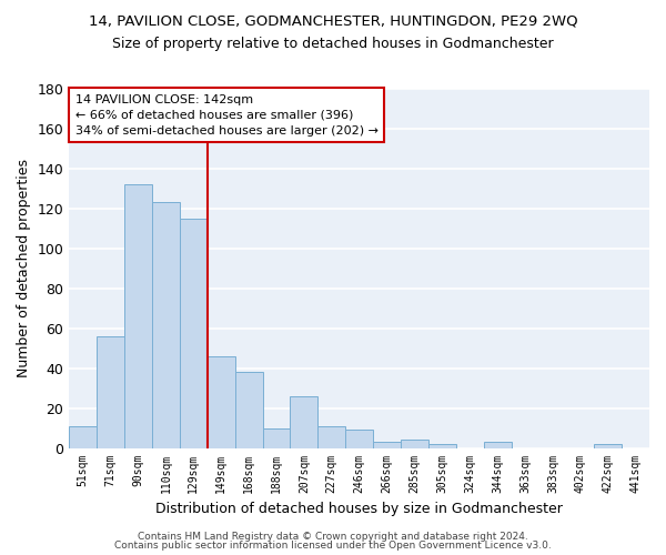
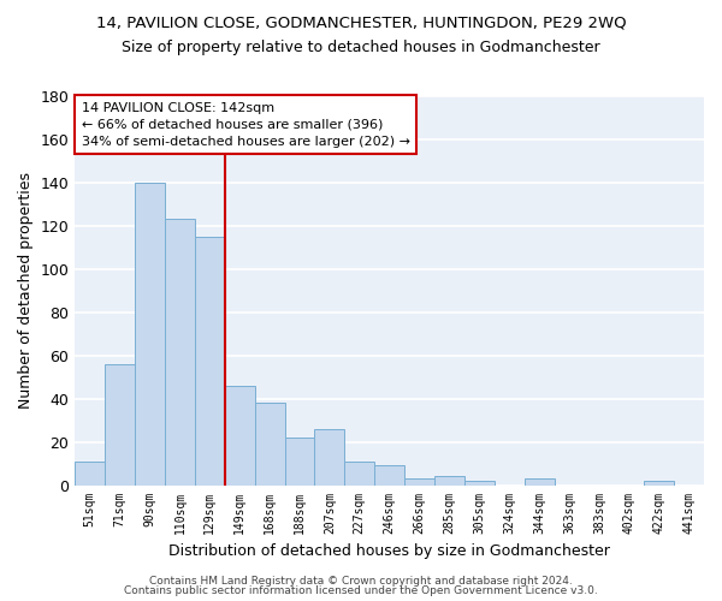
90sqm: 132 -> 140
188sqm: 10 -> 22
